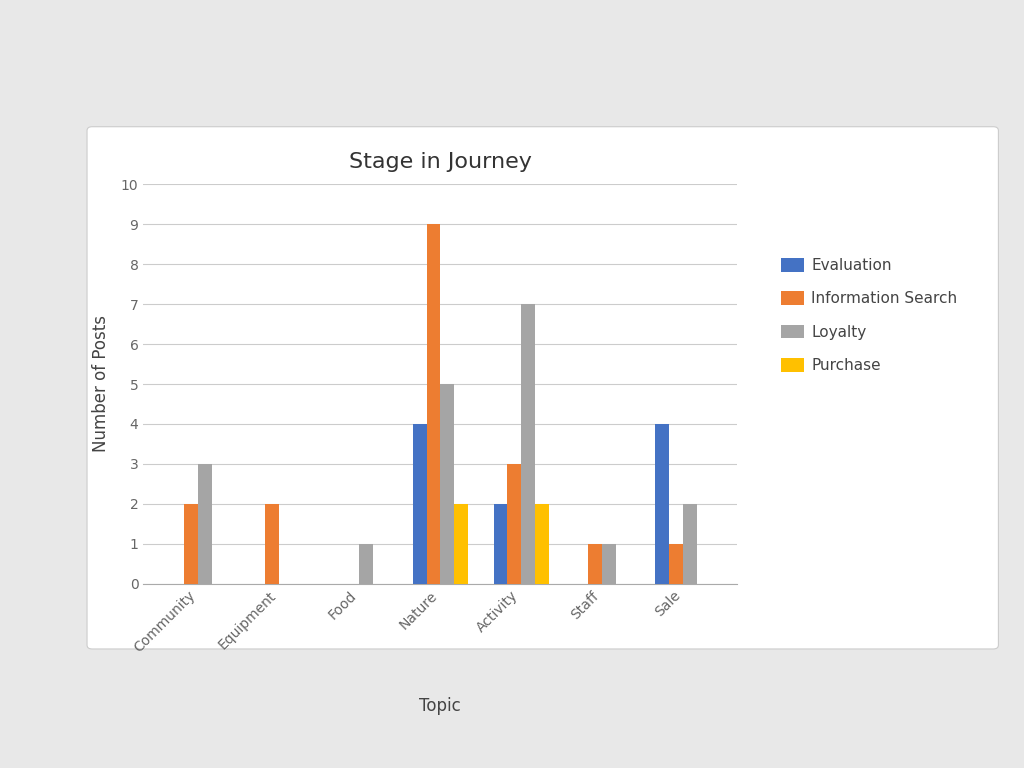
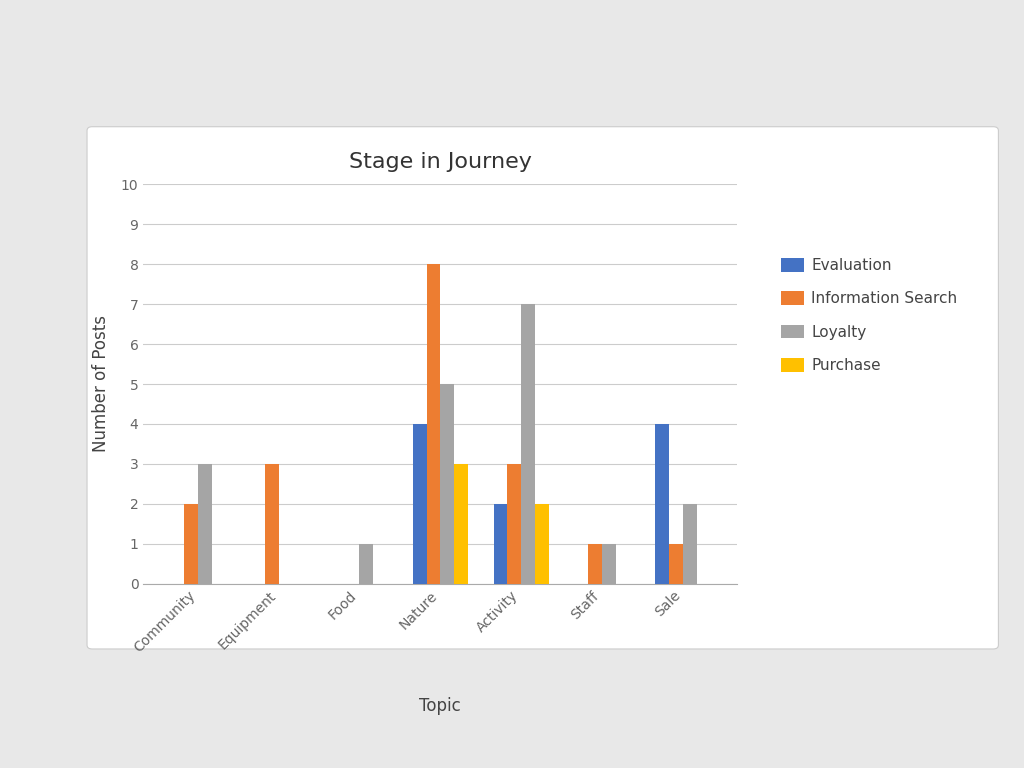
Information Search/Equipment: 2 -> 3
Information Search/Nature: 9 -> 8
Purchase/Nature: 2 -> 3
